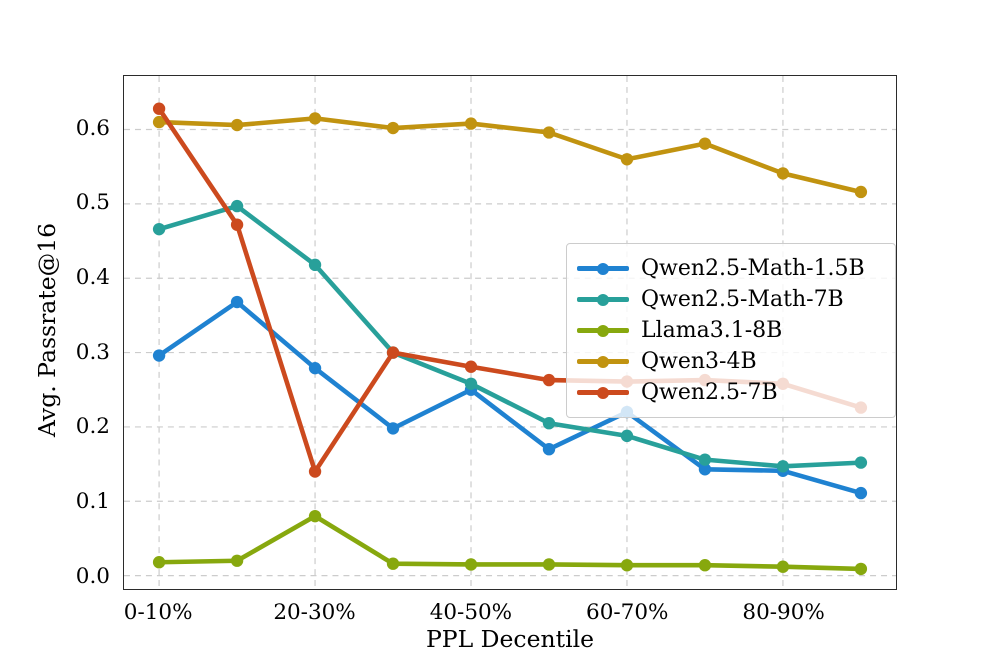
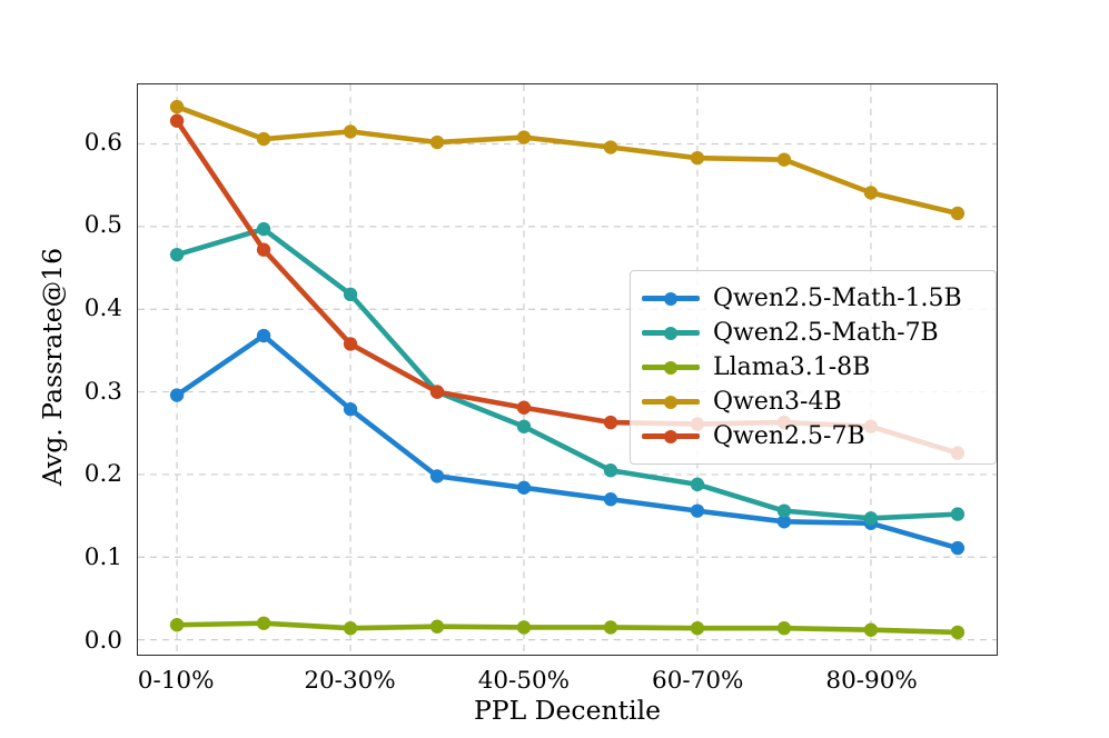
Qwen3-4B/0-10%: 0.61 -> 0.65
Llama3.1-8B/20-30%: 0.08 -> 0.01
Qwen2.5-7B/20-30%: 0.14 -> 0.36
Qwen2.5-Math-1.5B/40-50%: 0.25 -> 0.18
Qwen2.5-Math-1.5B/60-70%: 0.22 -> 0.16
Qwen3-4B/60-70%: 0.56 -> 0.58
